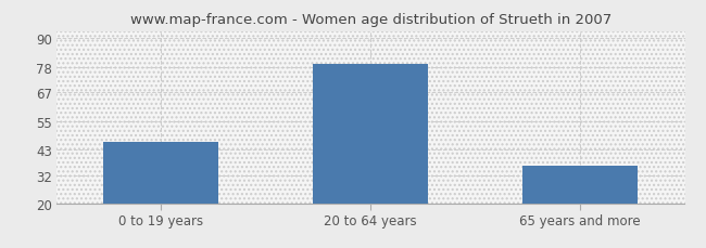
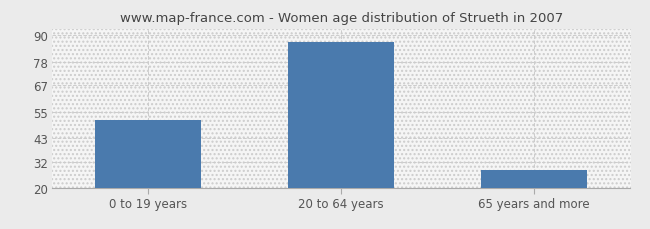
0 to 19 years: 46 -> 51
20 to 64 years: 79 -> 87
65 years and more: 36 -> 28
